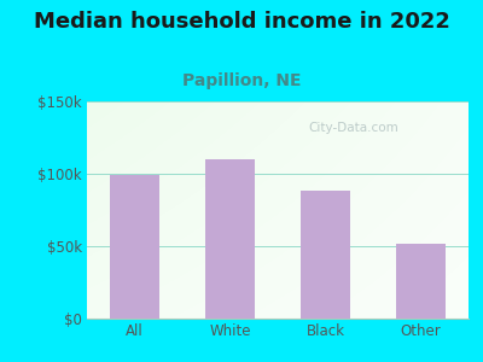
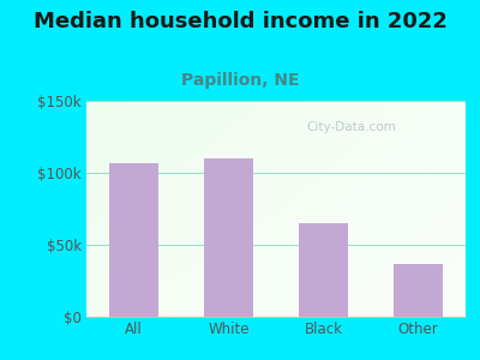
All: $99k -> $107k
Black: $88k -> $65k
Other: $52k -> $37k
